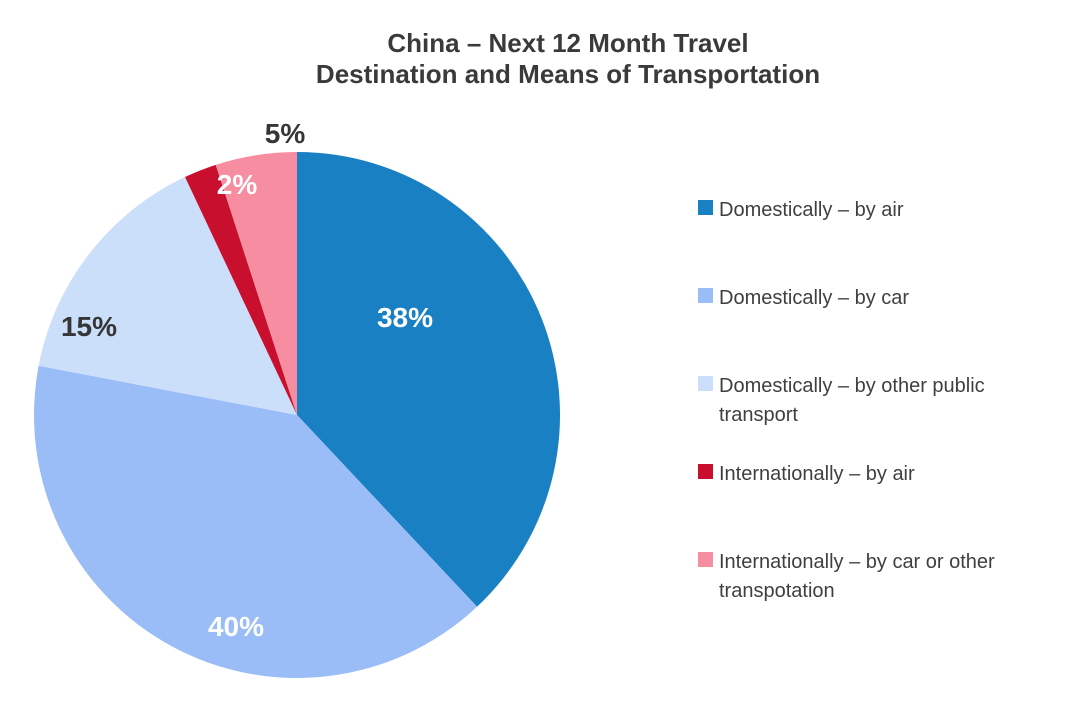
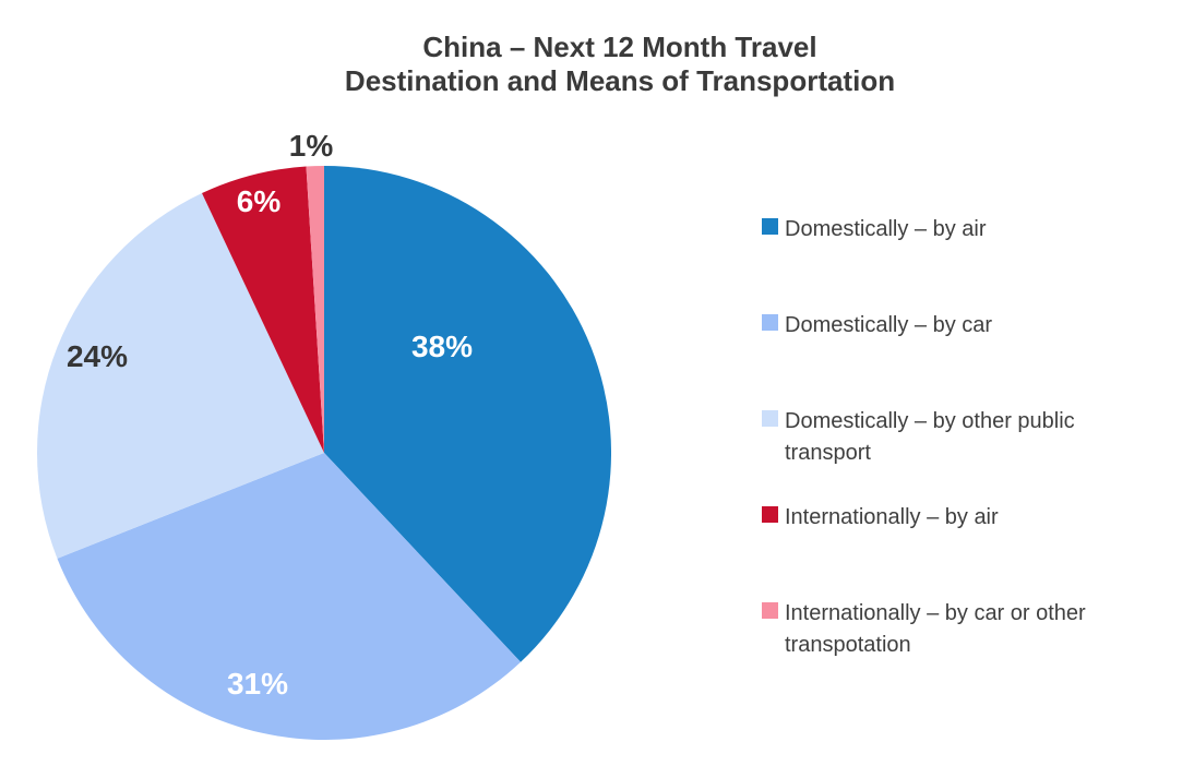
Domestically – by car: 40% -> 31%
Domestically – by other public transport: 15% -> 24%
Internationally – by air: 2% -> 6%
Internationally – by car or other transpotation: 5% -> 1%
